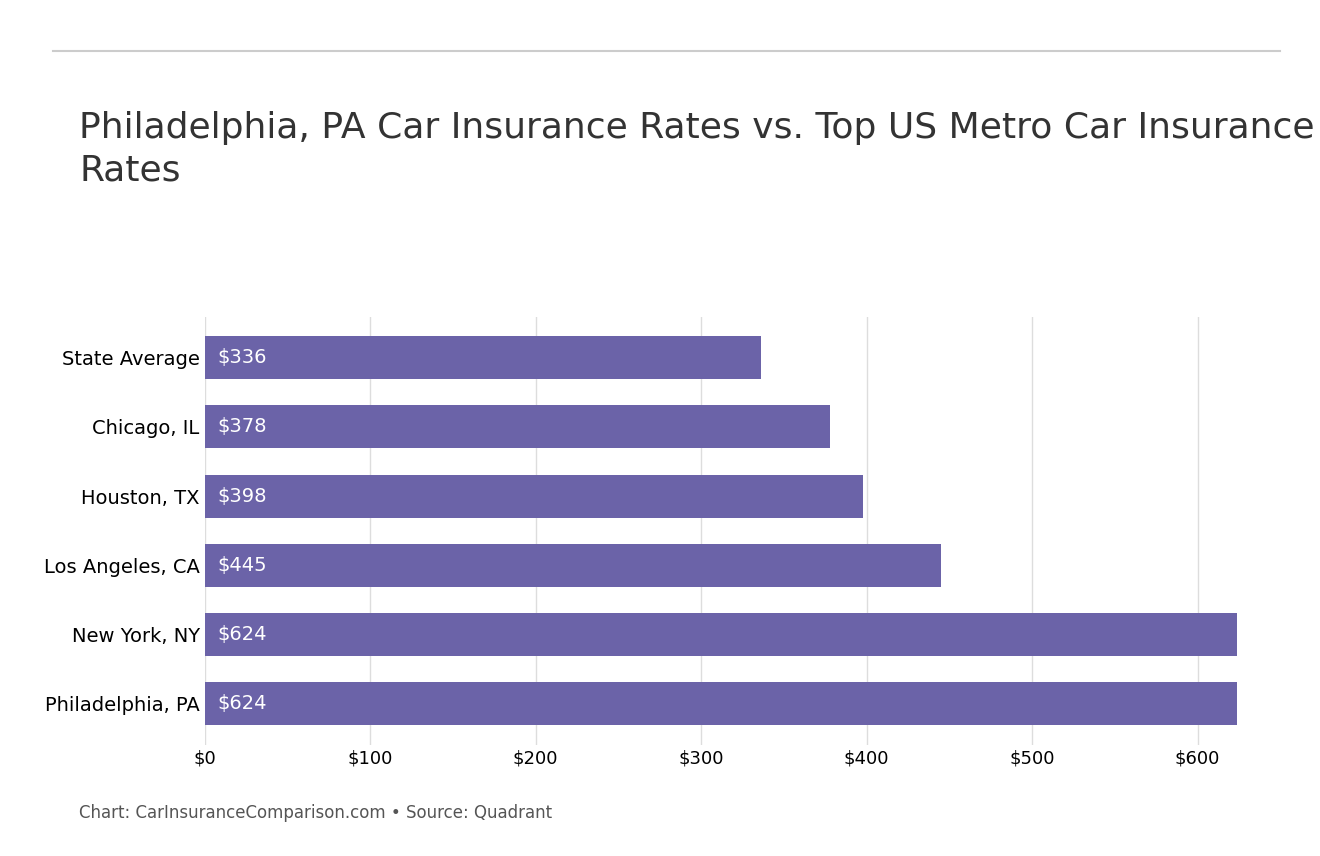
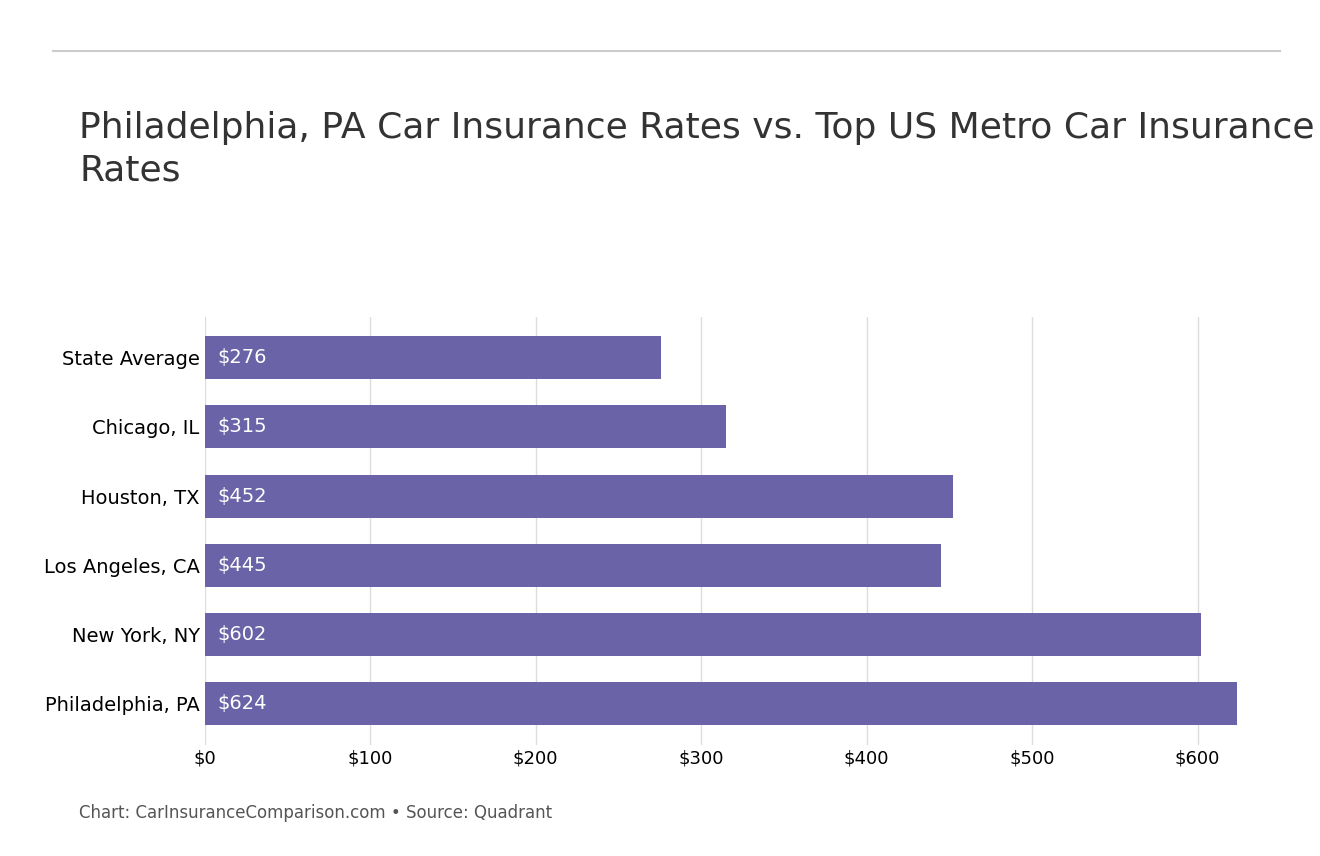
State Average: $336 -> $276
Chicago, IL: $378 -> $315
Houston, TX: $398 -> $452
New York, NY: $624 -> $602
